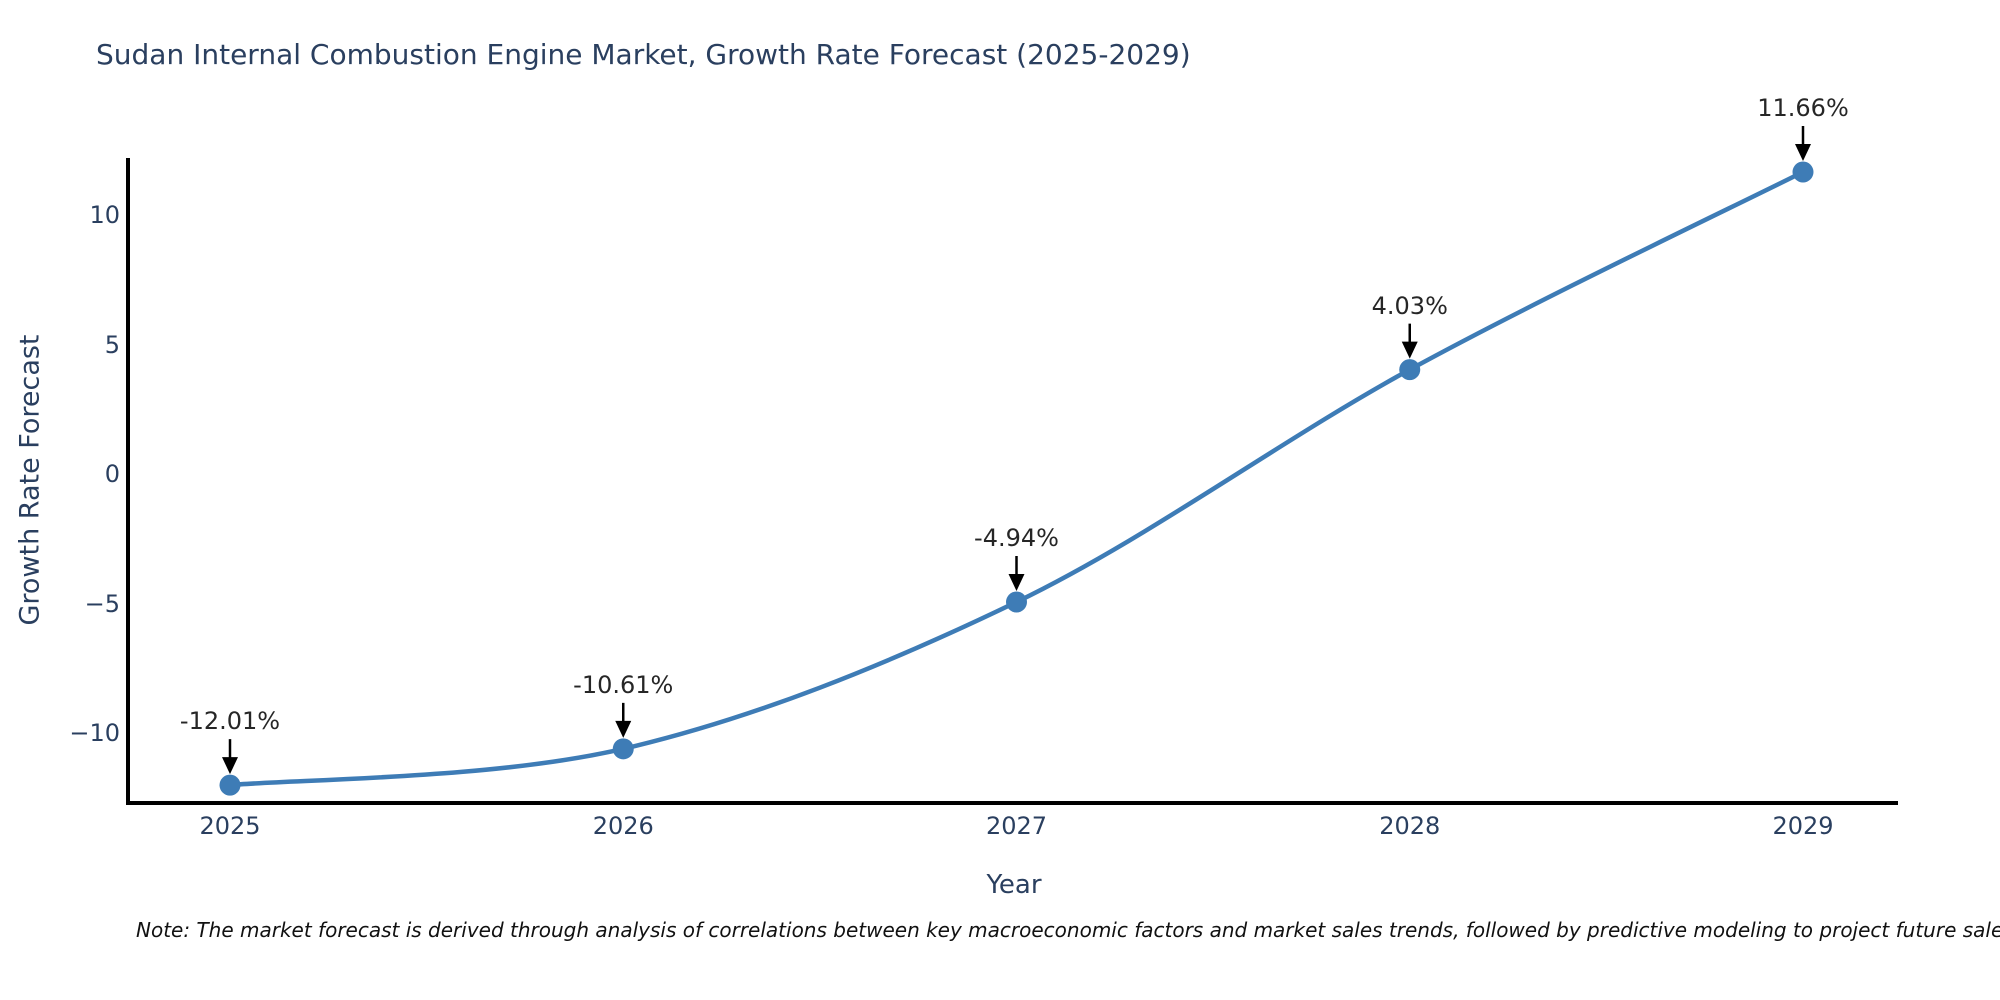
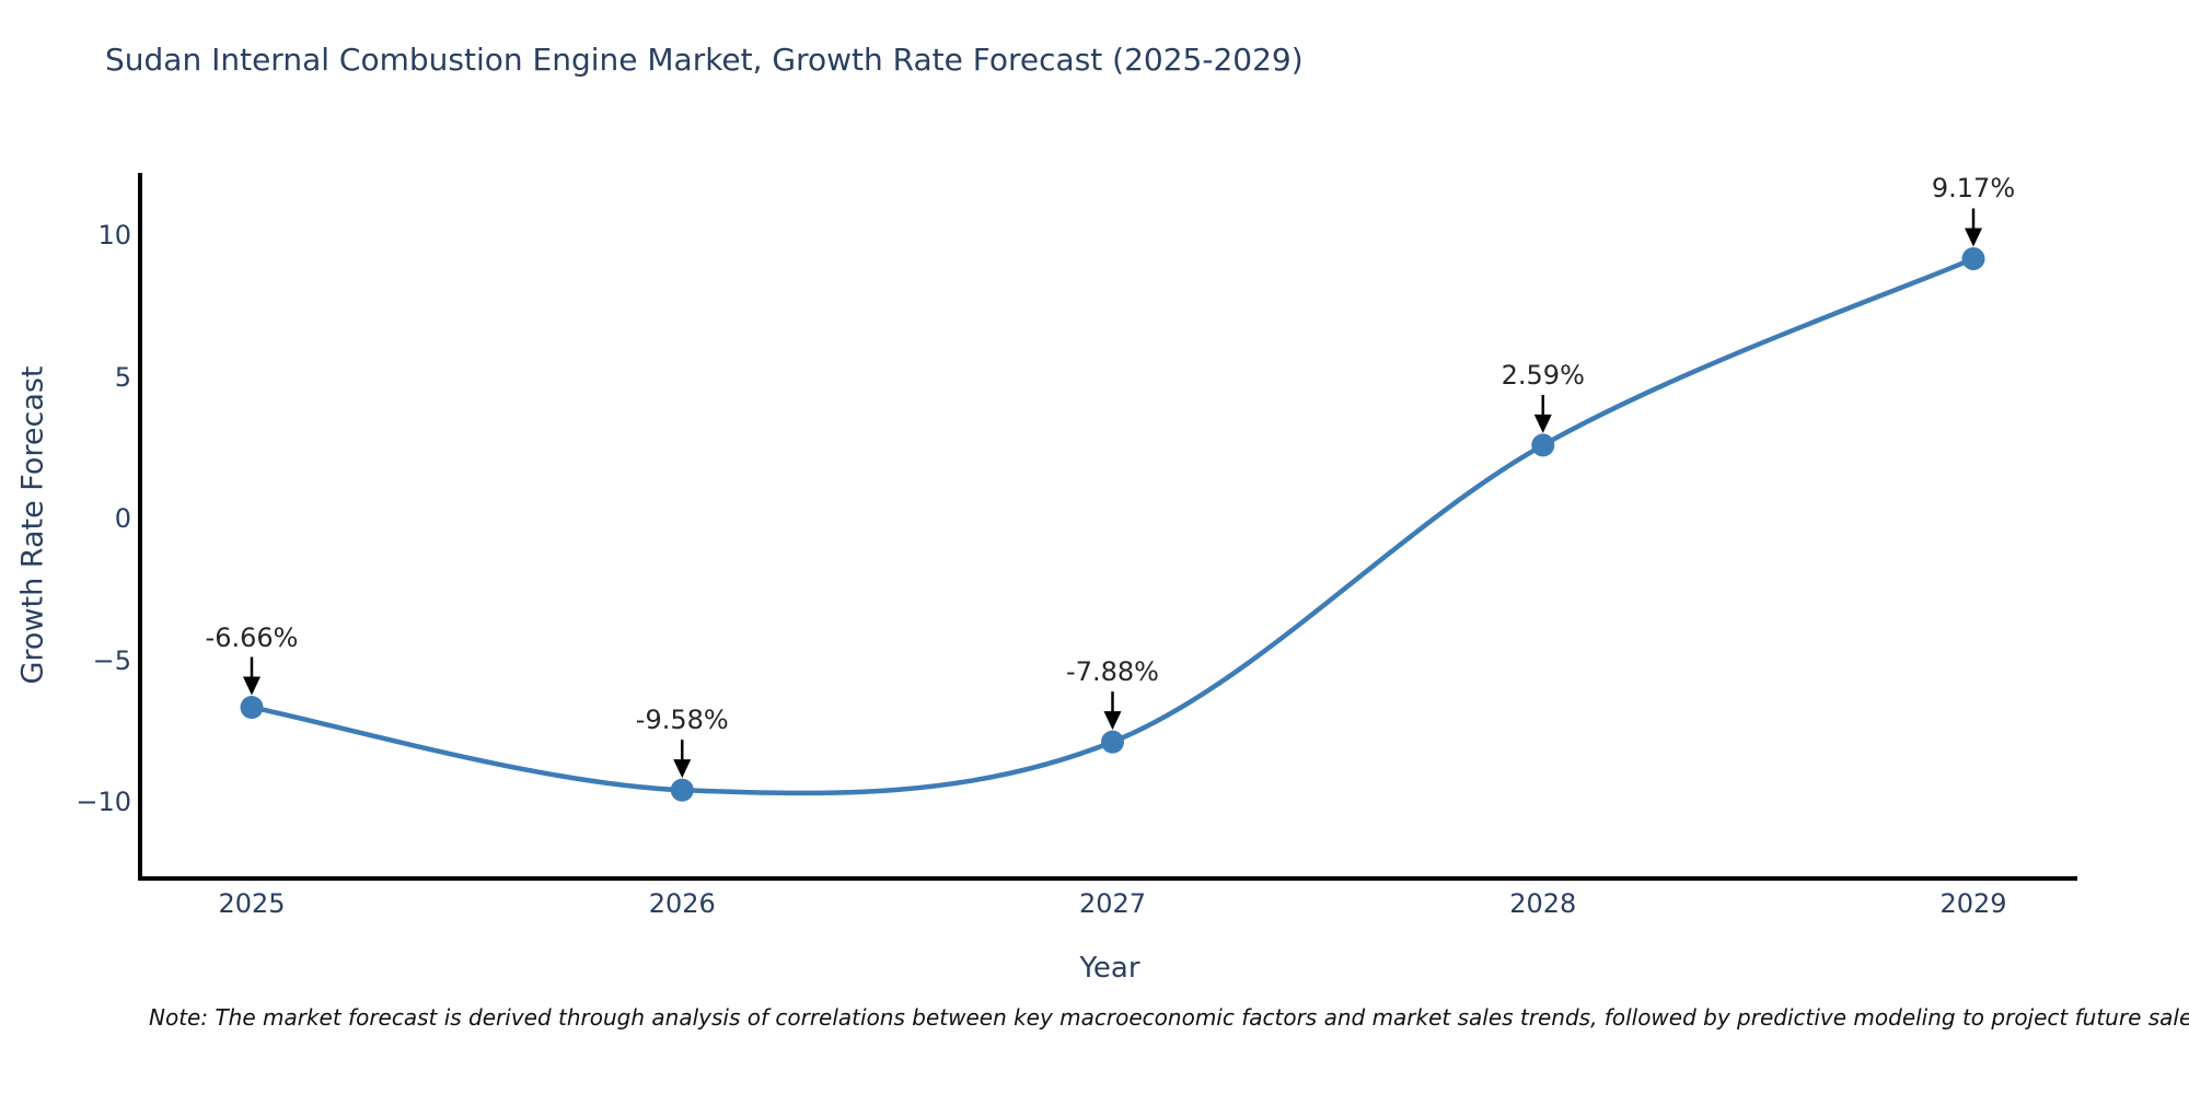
2025: -12.01% -> -6.66%
2026: -10.61% -> -9.58%
2027: -4.94% -> -7.88%
2028: 4.03% -> 2.59%
2029: 11.66% -> 9.17%
